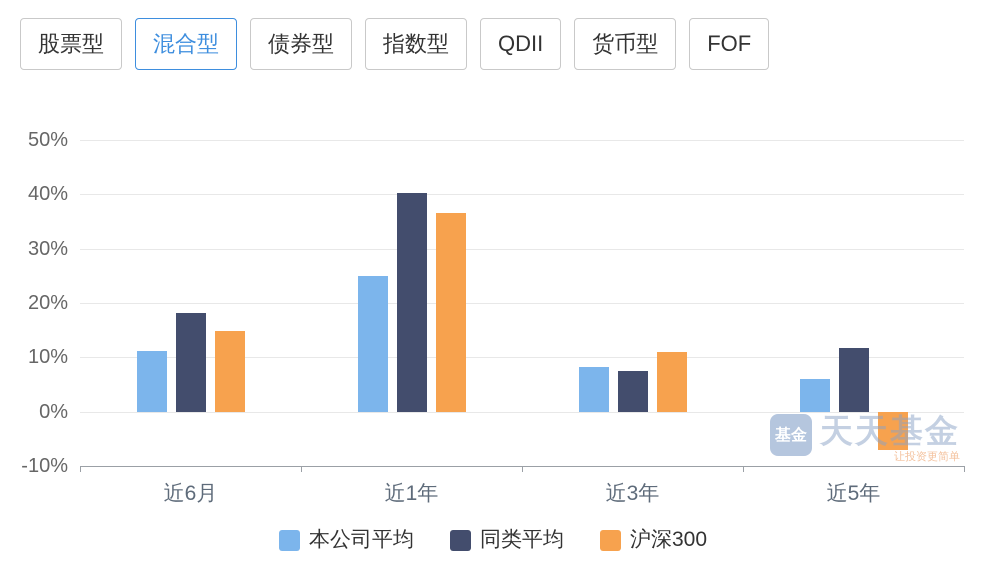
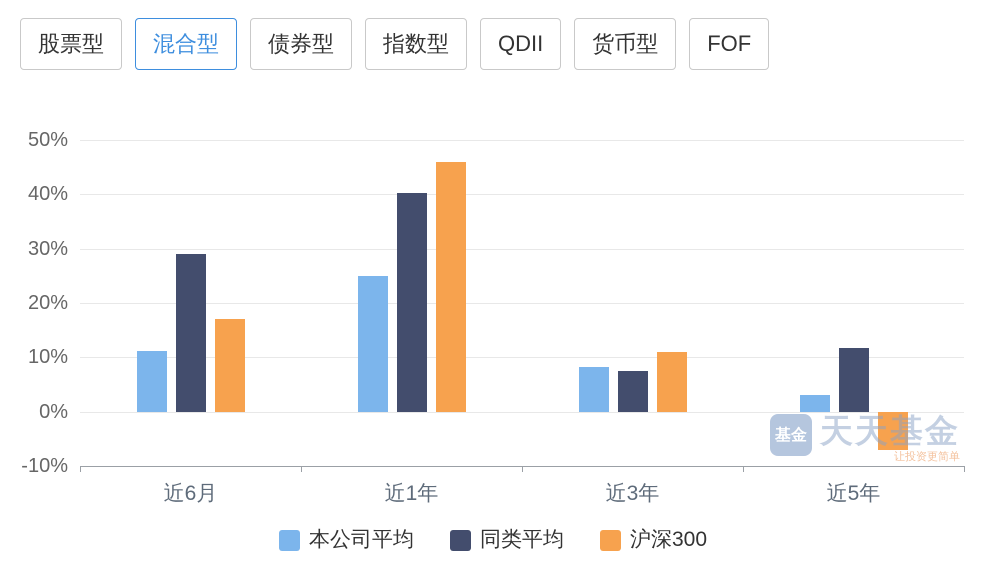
同类平均/近6月: 18% -> 29%
沪深300/近6月: 15% -> 17%
沪深300/近1年: 36% -> 46%
本公司平均/近5年: 6% -> 3%
